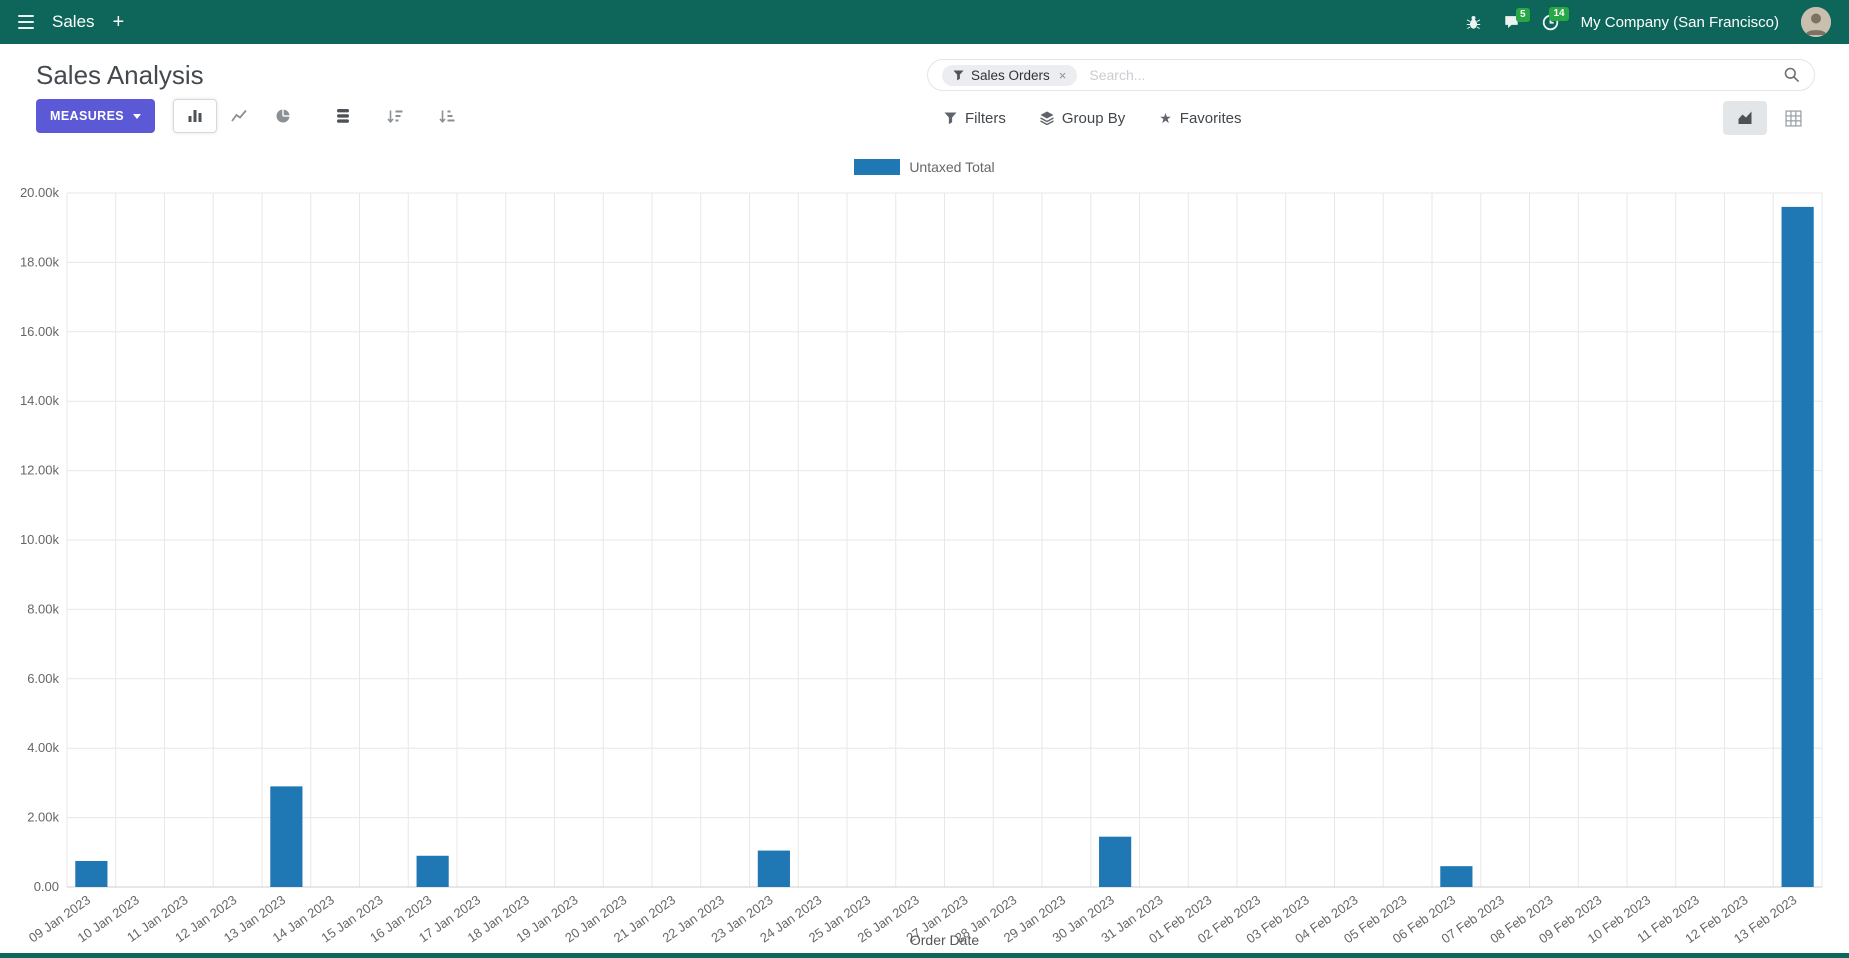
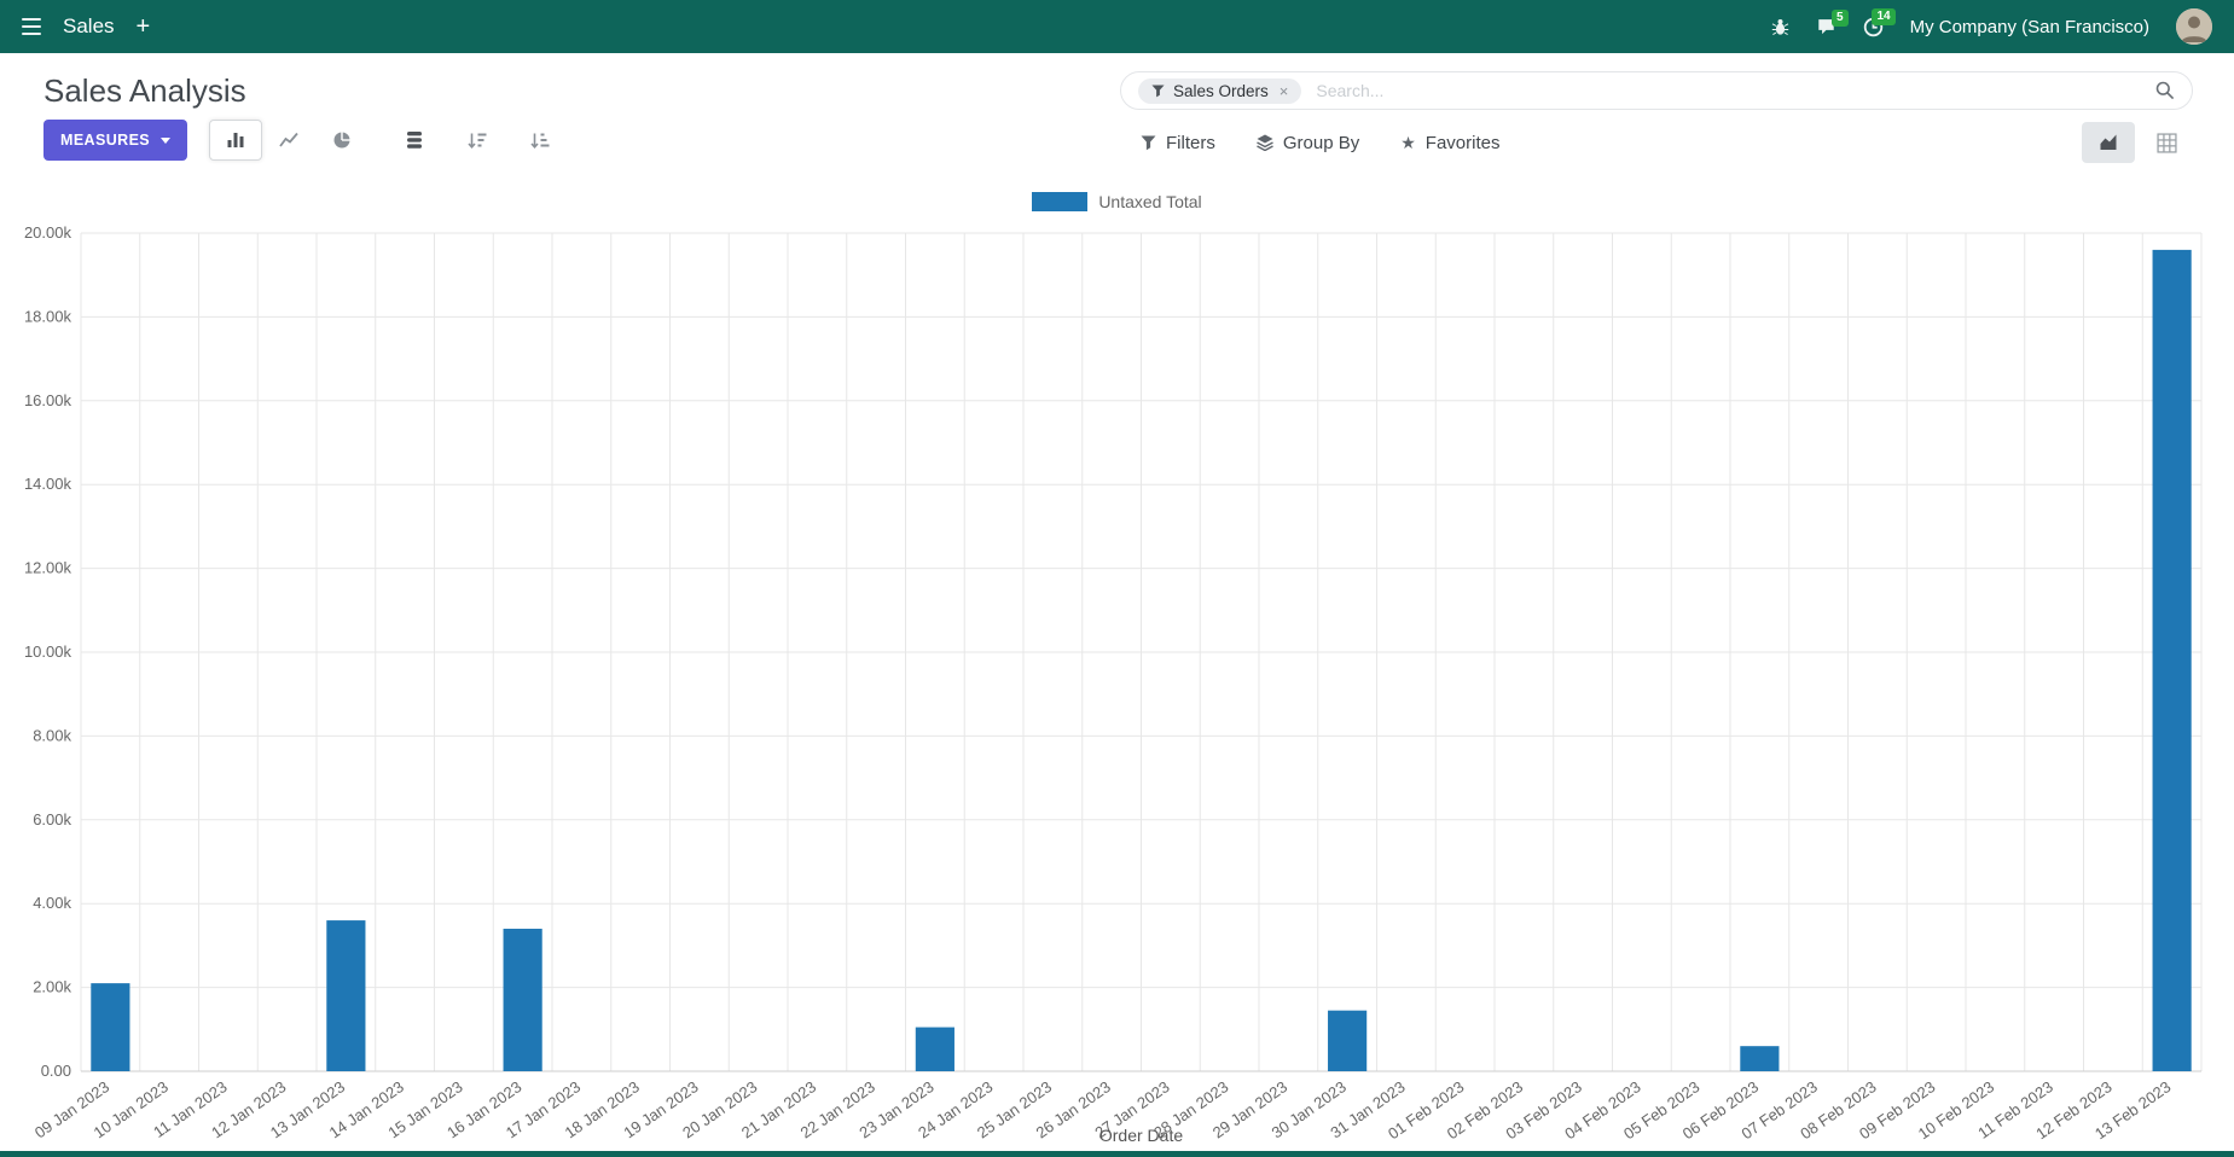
09 Jan 2023: 0.8k -> 2.1k
13 Jan 2023: 2.9k -> 3.6k
16 Jan 2023: 0.9k -> 3.4k
